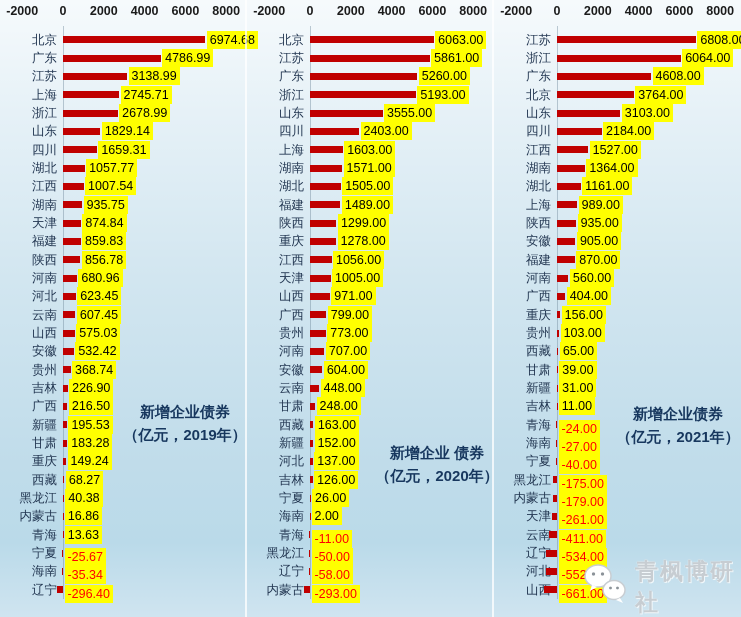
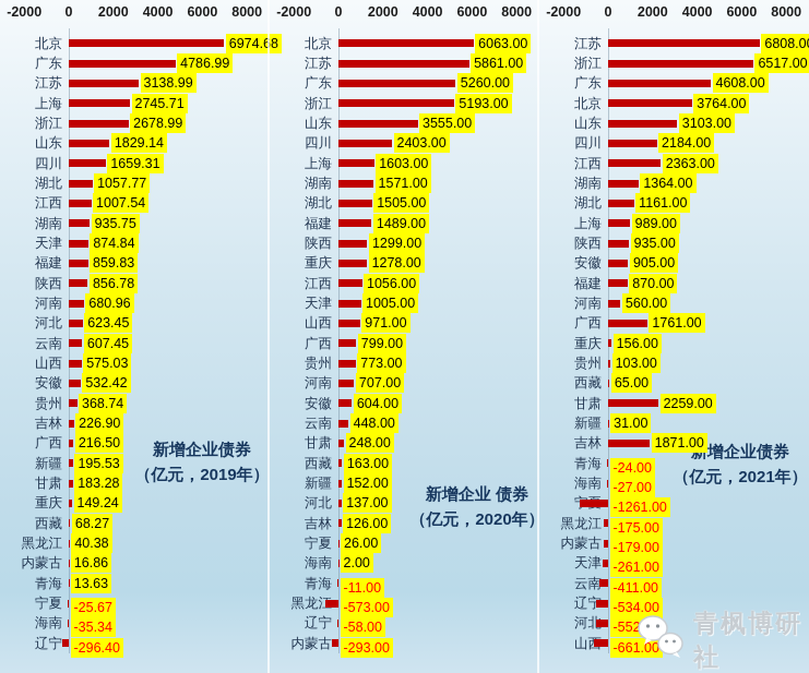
新增企业 债券（亿元，2020年）/黑龙江: -50.00 -> -573.00
新增企业债券（亿元，2021年）/浙江: 6064.00 -> 6517.00
新增企业债券（亿元，2021年）/江西: 1527.00 -> 2363.00
新增企业债券（亿元，2021年）/广西: 404.00 -> 1761.00
新增企业债券（亿元，2021年）/甘肃: 39.00 -> 2259.00
新增企业债券（亿元，2021年）/吉林: 11.00 -> 1871.00
新增企业债券（亿元，2021年）/宁夏: -40.00 -> -1261.00
